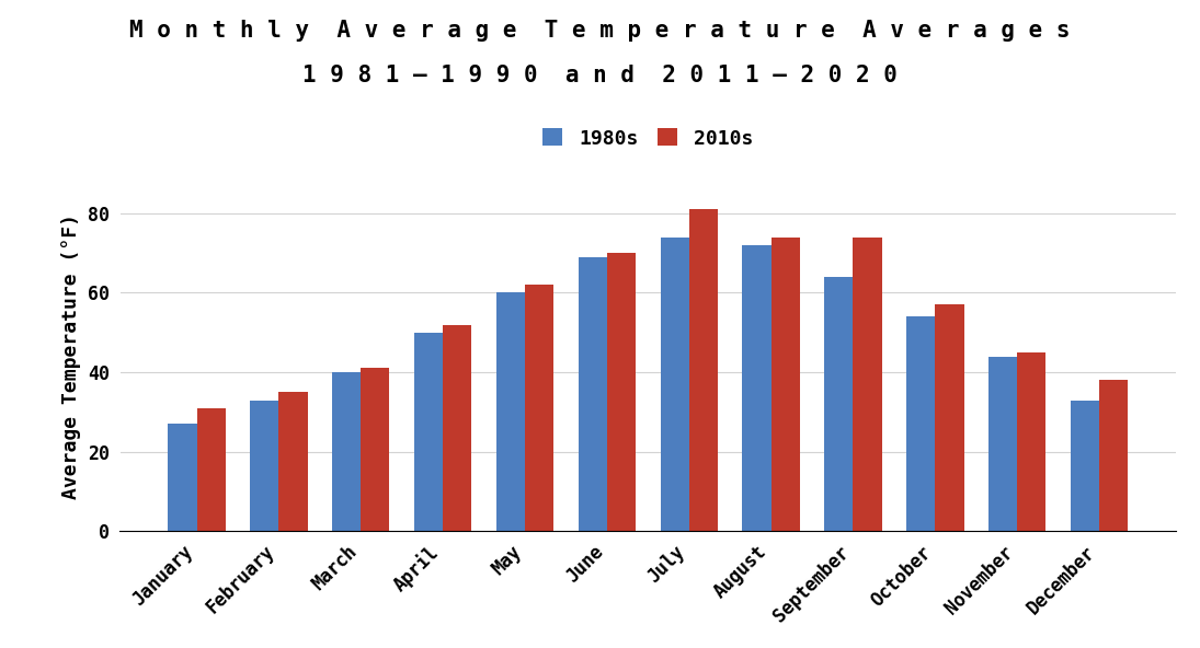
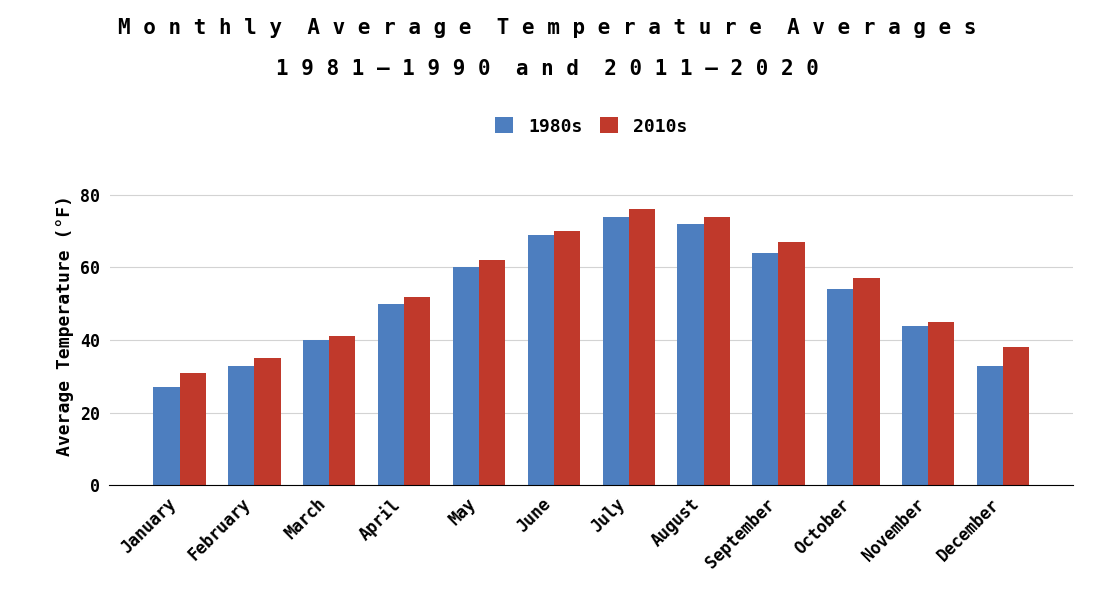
2010s/July: 81 -> 76
2010s/September: 74 -> 67
